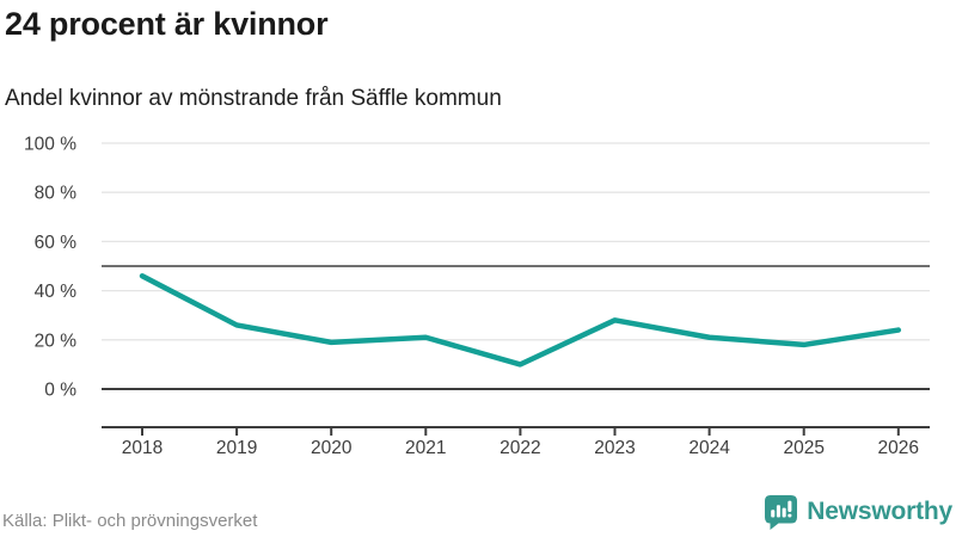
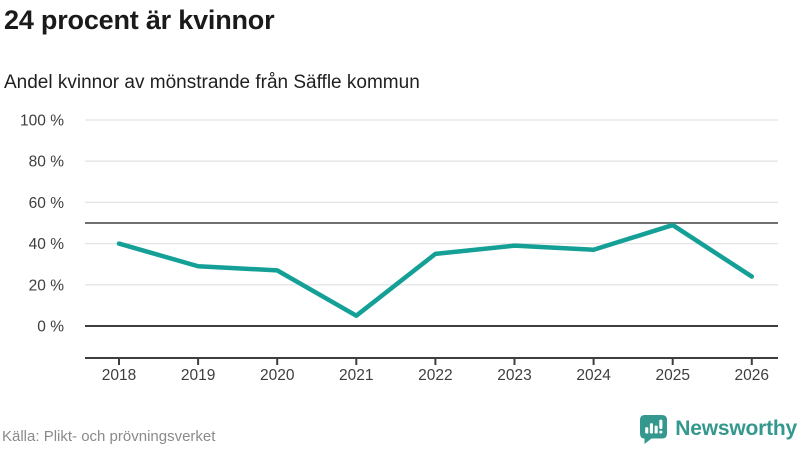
2018: 46% -> 40%
2019: 26% -> 29%
2020: 19% -> 27%
2021: 21% -> 5%
2022: 10% -> 35%
2023: 28% -> 39%
2024: 21% -> 37%
2025: 18% -> 49%
